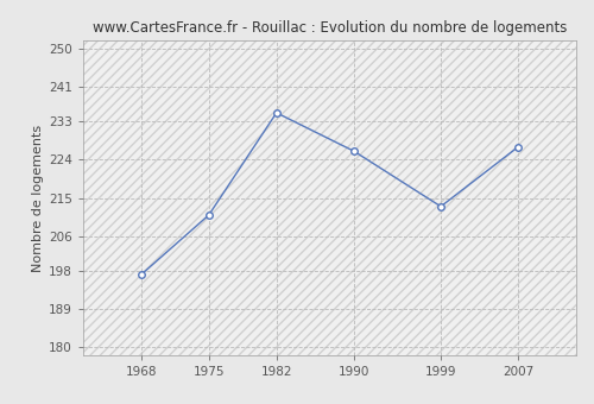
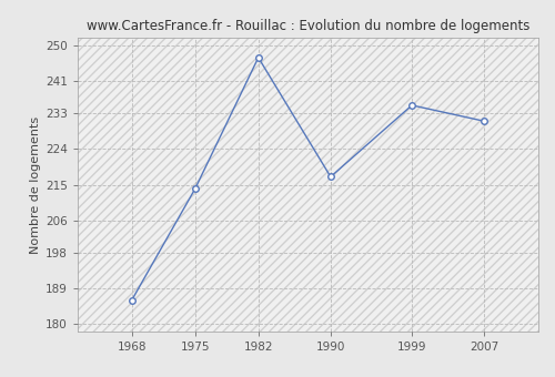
1968: 197 -> 186
1975: 211 -> 214
1982: 235 -> 247
1990: 226 -> 217
1999: 213 -> 235
2007: 227 -> 231
